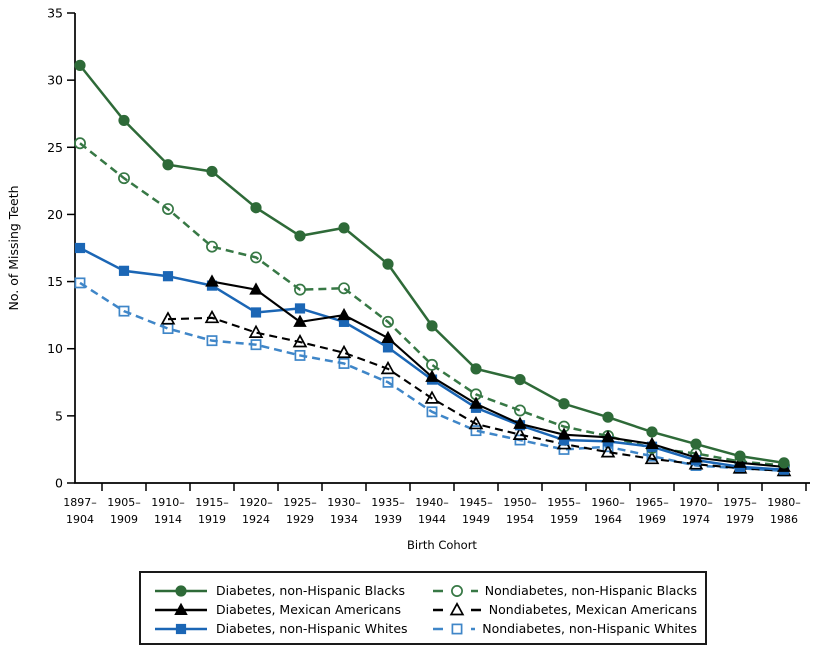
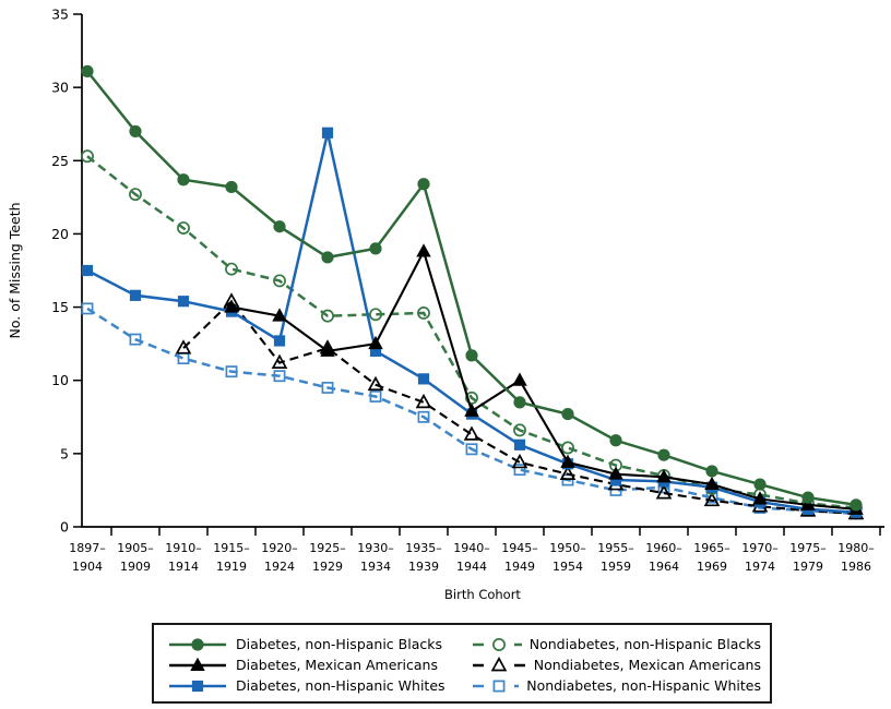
Nondiabetes, Mexican Americans/1915–1919: 12.3 -> 15.4
Diabetes, non-Hispanic Whites/1925–1929: 13.0 -> 26.9
Nondiabetes, Mexican Americans/1925–1929: 10.5 -> 12.2
Diabetes, non-Hispanic Blacks/1935–1939: 16.3 -> 23.4
Diabetes, Mexican Americans/1935–1939: 10.8 -> 18.8
Nondiabetes, non-Hispanic Blacks/1935–1939: 12.0 -> 14.6
Diabetes, Mexican Americans/1945–1949: 5.9 -> 10.0
